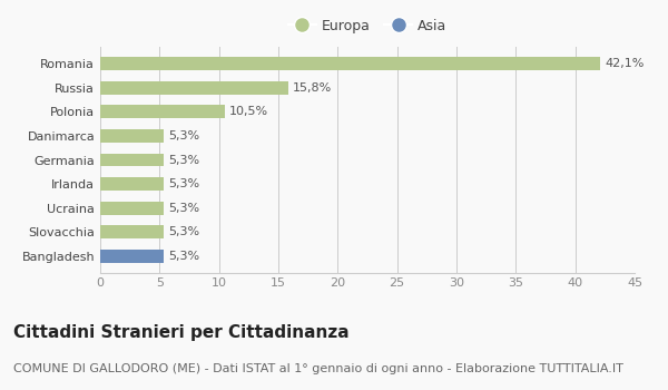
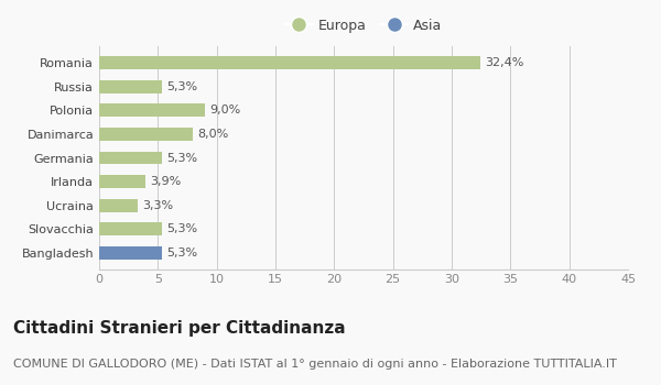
Romania: 42,1% -> 32,4%
Russia: 15,8% -> 5,3%
Polonia: 10,5% -> 9,0%
Danimarca: 5,3% -> 8,0%
Irlanda: 5,3% -> 3,9%
Ucraina: 5,3% -> 3,3%
